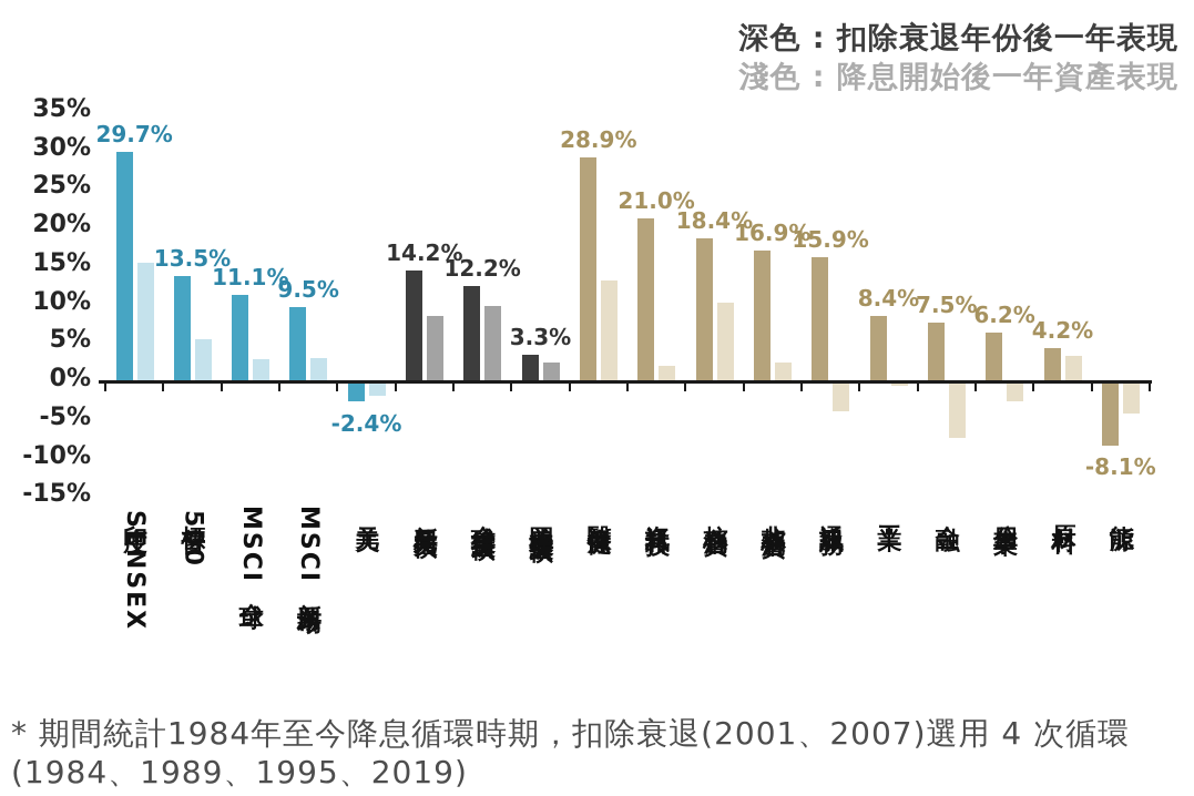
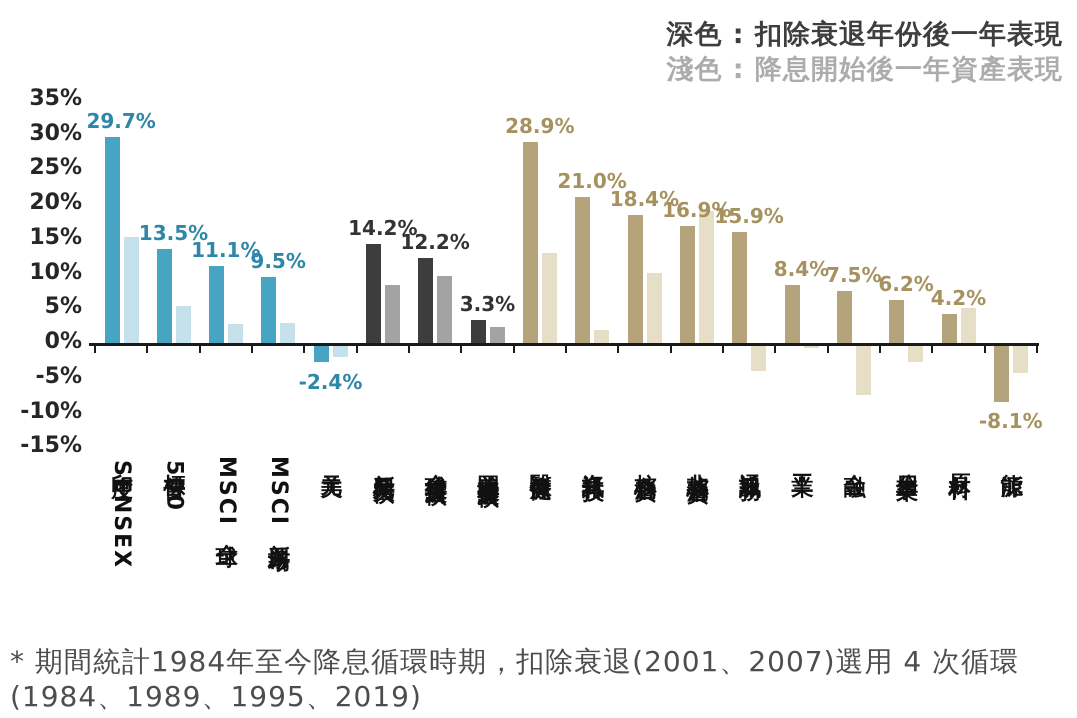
淺色 : 降息開始後一年資產表現/非核心消費: 2% -> 19%
淺色 : 降息開始後一年資產表現/原材料: 3% -> 5%
